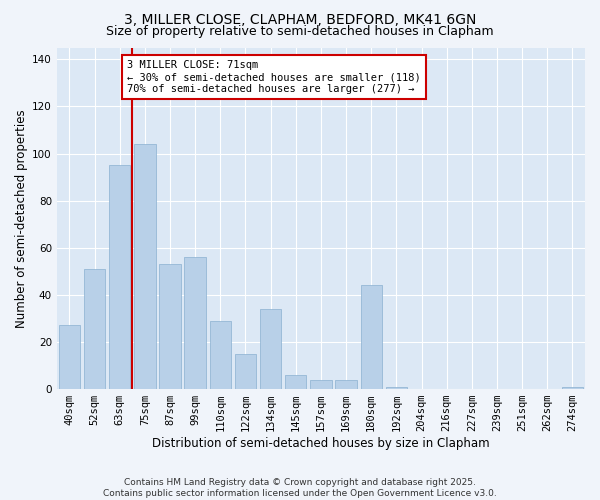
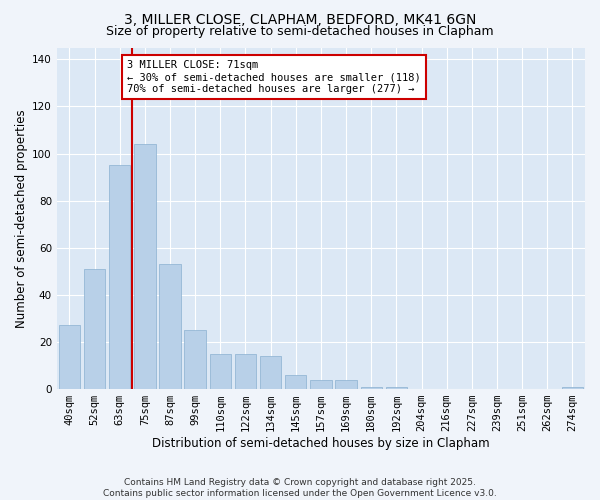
99sqm: 56 -> 25
110sqm: 29 -> 15
134sqm: 34 -> 14
180sqm: 44 -> 1
